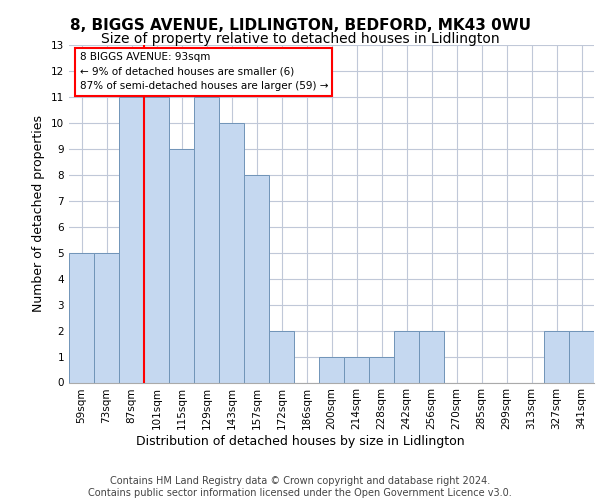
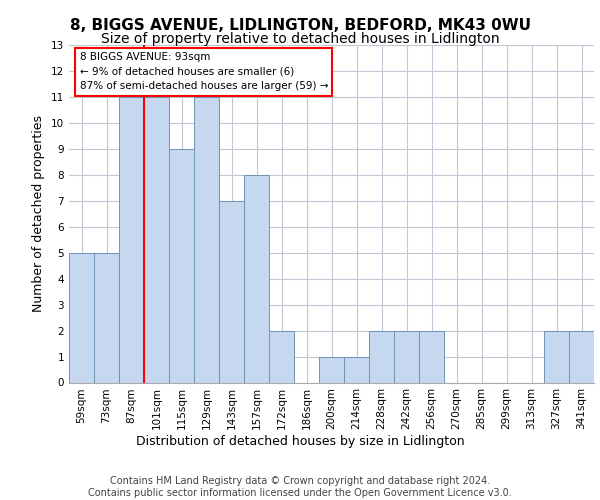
143sqm: 10 -> 7
228sqm: 1 -> 2
